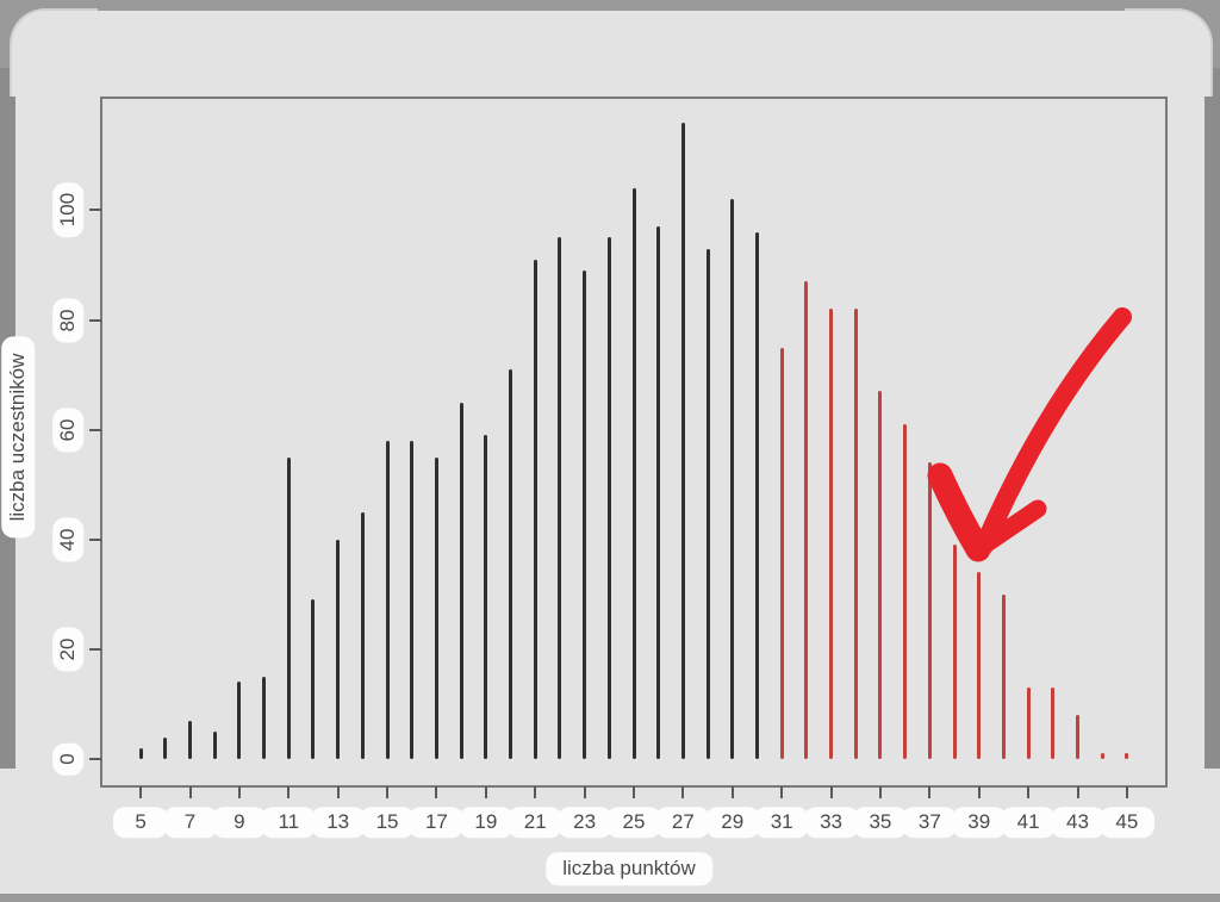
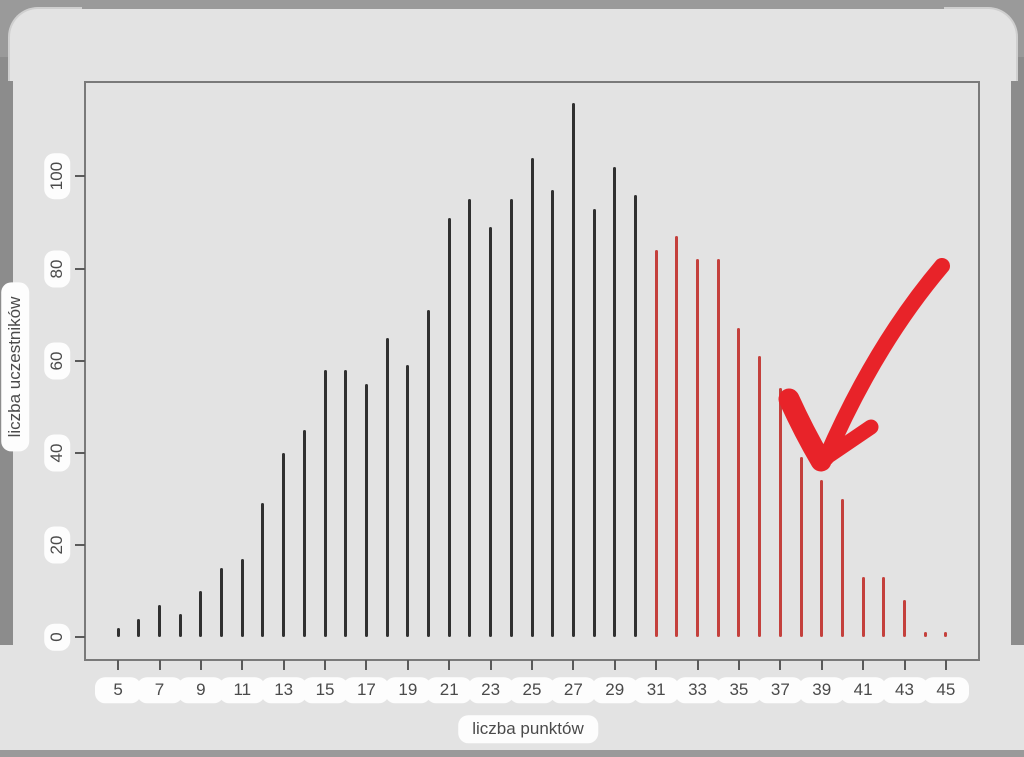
9: 14 -> 10
11: 55 -> 17
31: 75 -> 84
